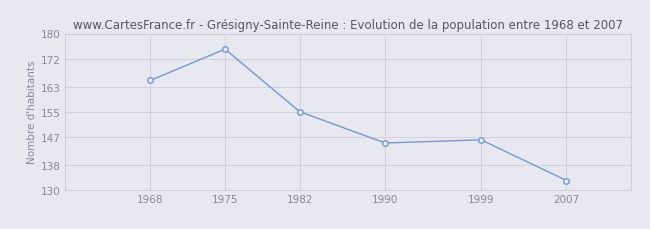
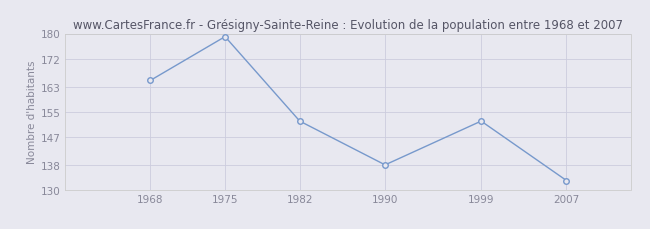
1975: 175 -> 179
1982: 155 -> 152
1990: 145 -> 138
1999: 146 -> 152
